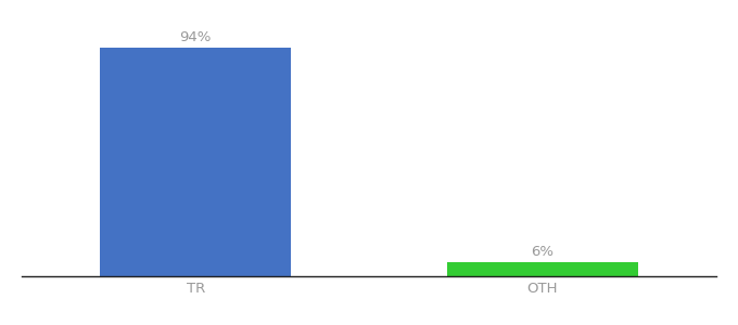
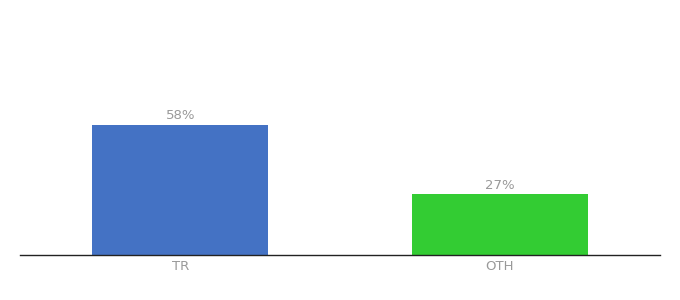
TR: 94% -> 58%
OTH: 6% -> 27%
